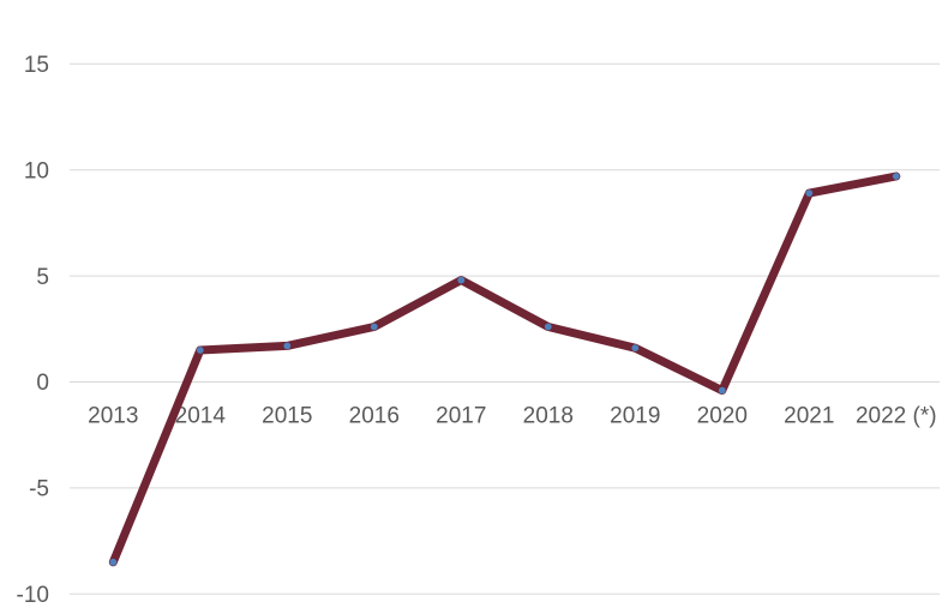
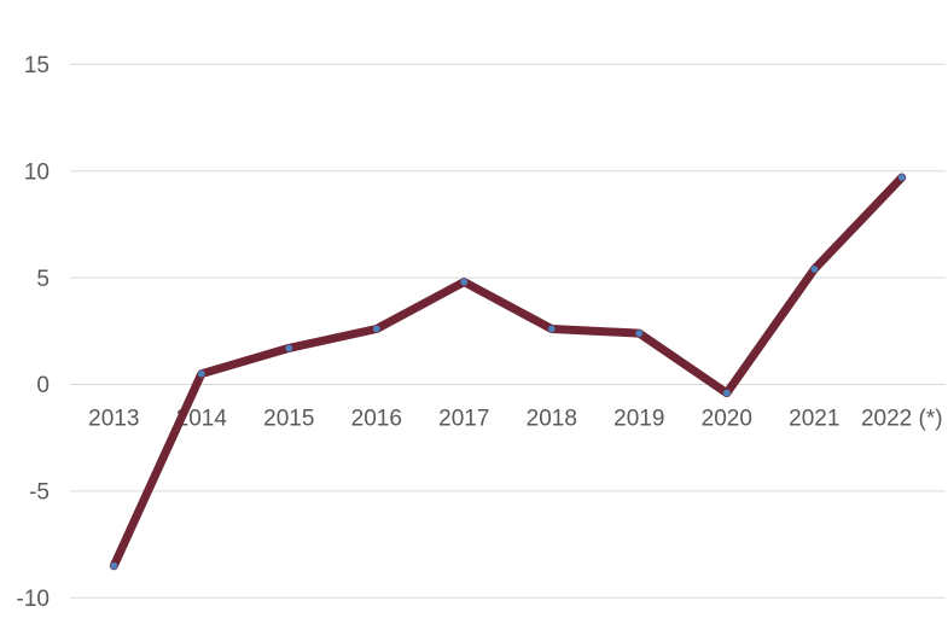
2014: 1.5 -> 0.5
2019: 1.6 -> 2.4
2021: 8.9 -> 5.4
